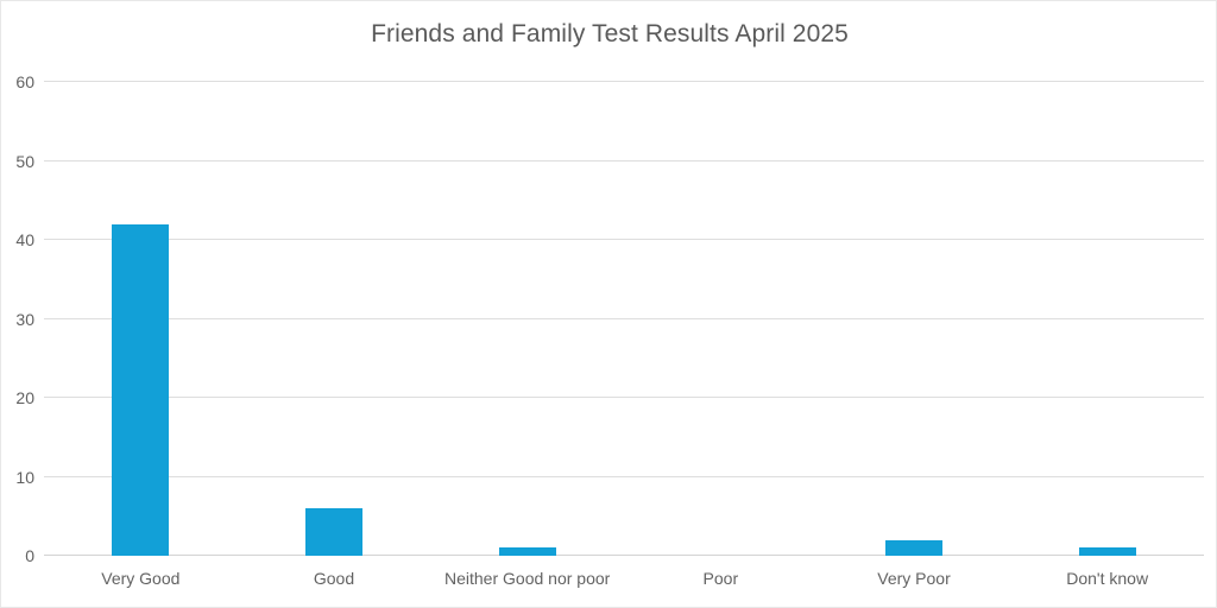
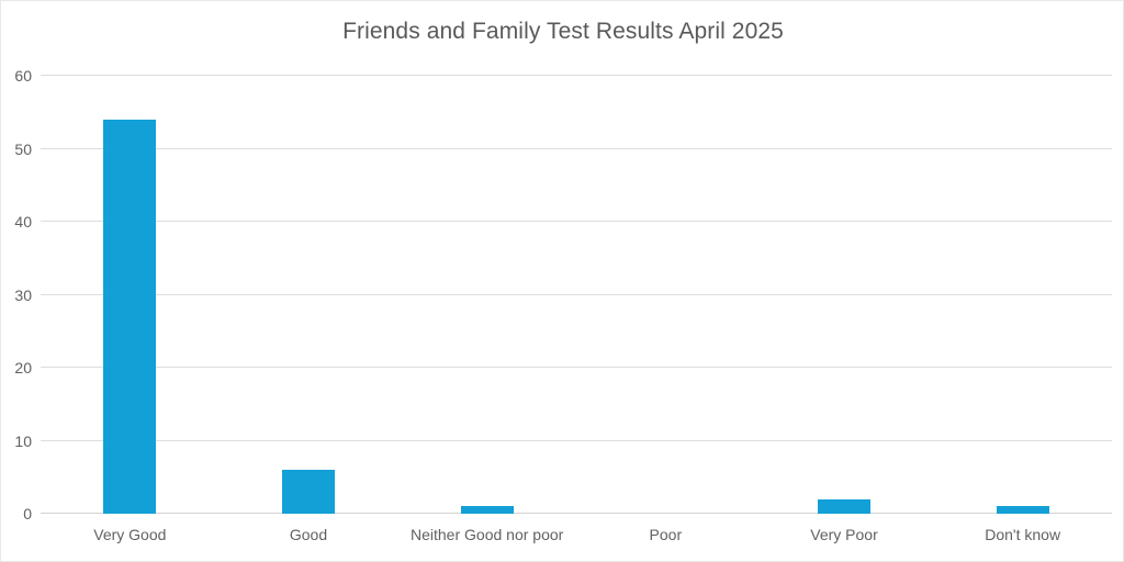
Very Good: 42 -> 54
